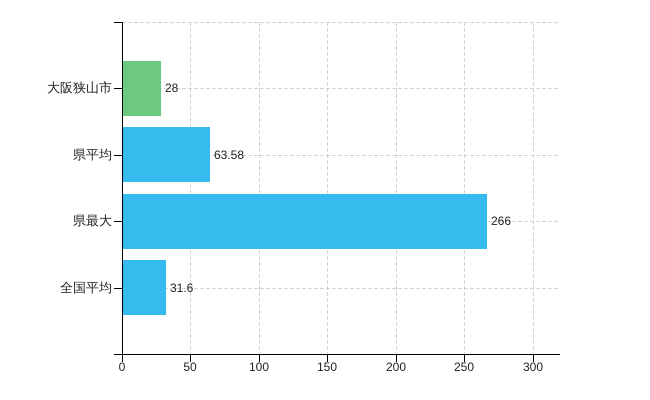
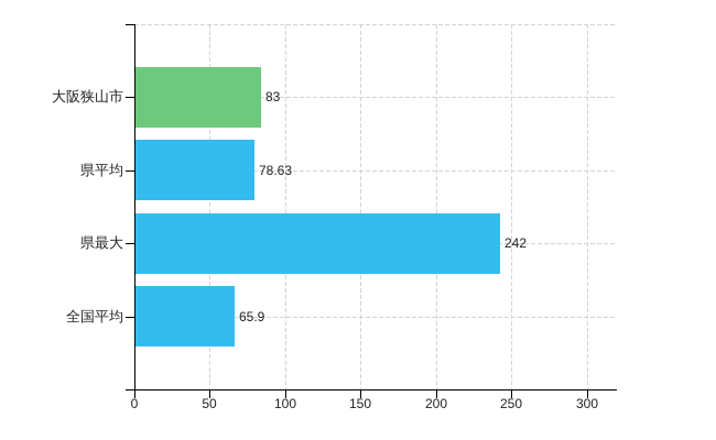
大阪狭山市: 28 -> 83
県平均: 63.58 -> 78.63
県最大: 266 -> 242
全国平均: 31.6 -> 65.9
